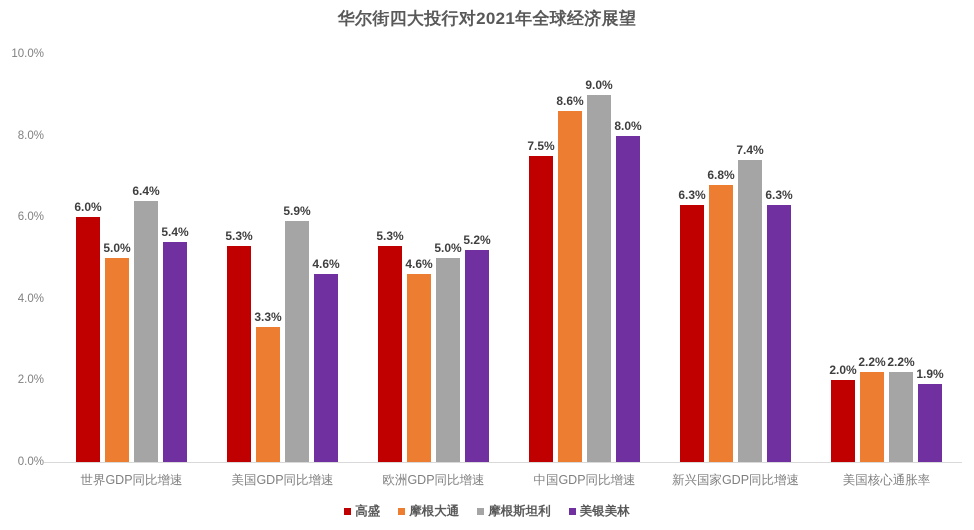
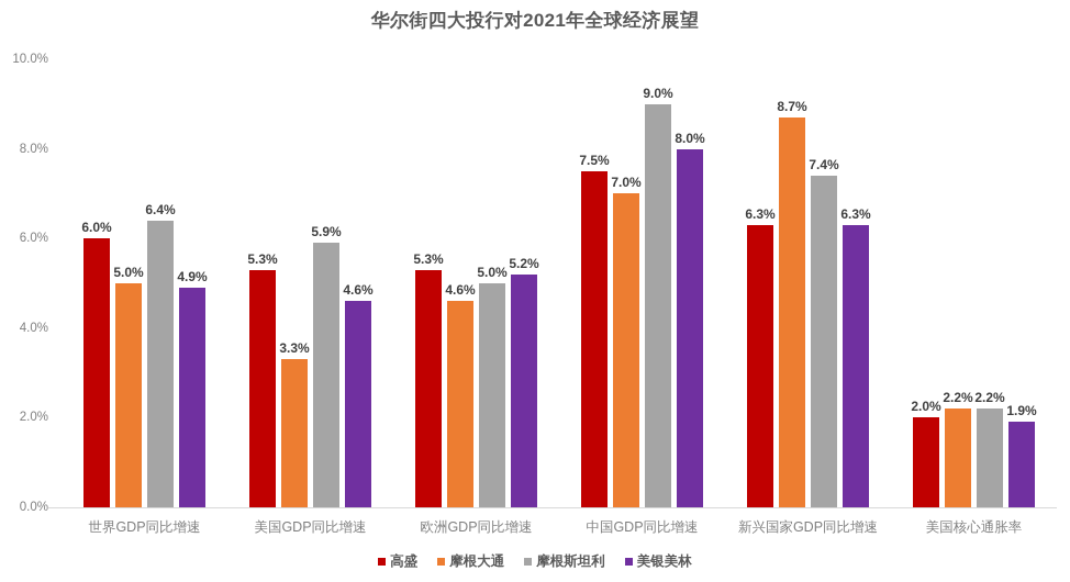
美银美林/世界GDP同比增速: 5.4% -> 4.9%
摩根大通/中国GDP同比增速: 8.6% -> 7.0%
摩根大通/新兴国家GDP同比增速: 6.8% -> 8.7%
